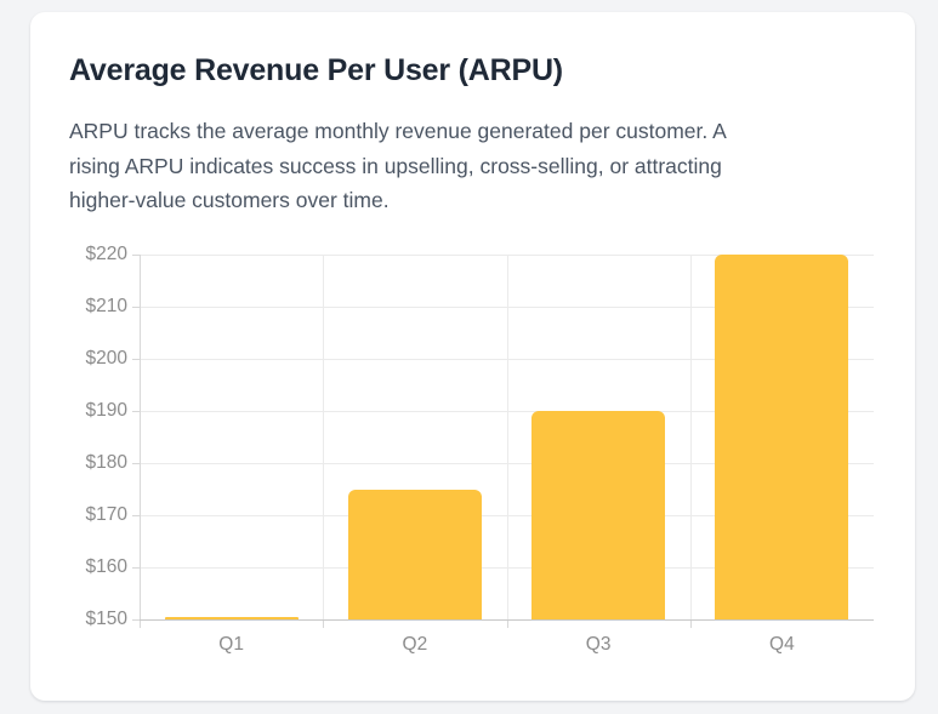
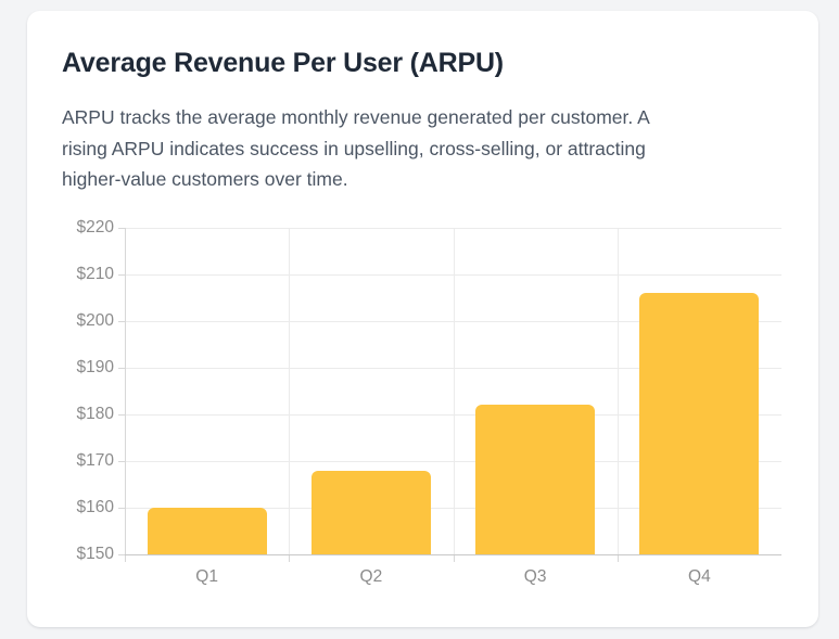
Q1: $150 -> $160
Q2: $175 -> $168
Q3: $190 -> $182
Q4: $220 -> $206
